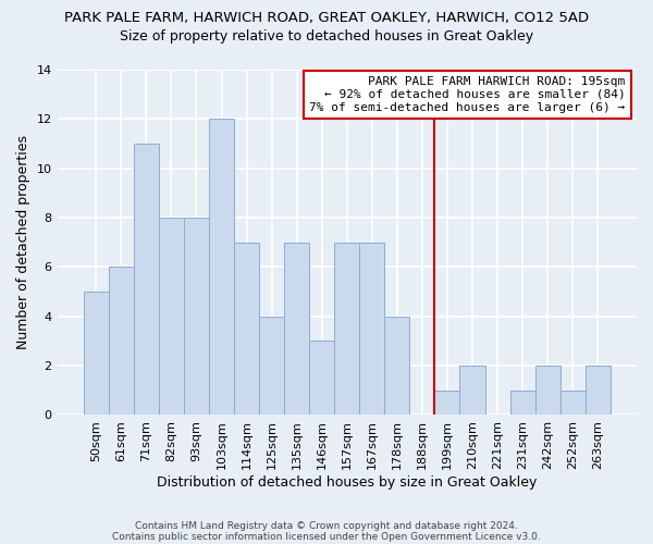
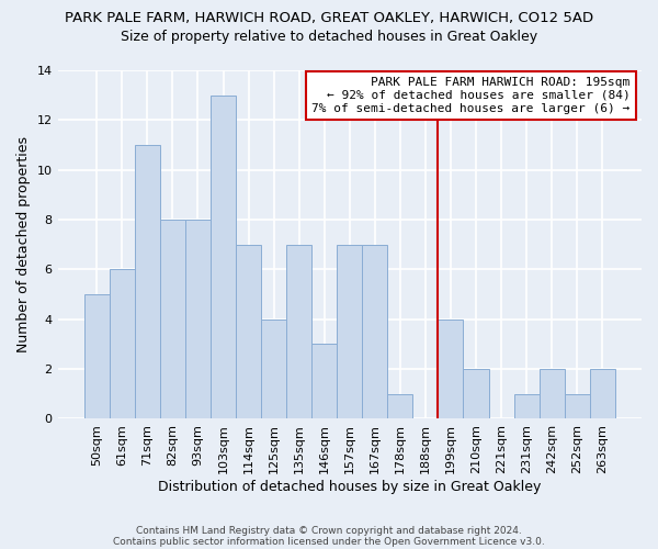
103sqm: 12 -> 13
178sqm: 4 -> 1
199sqm: 1 -> 4
